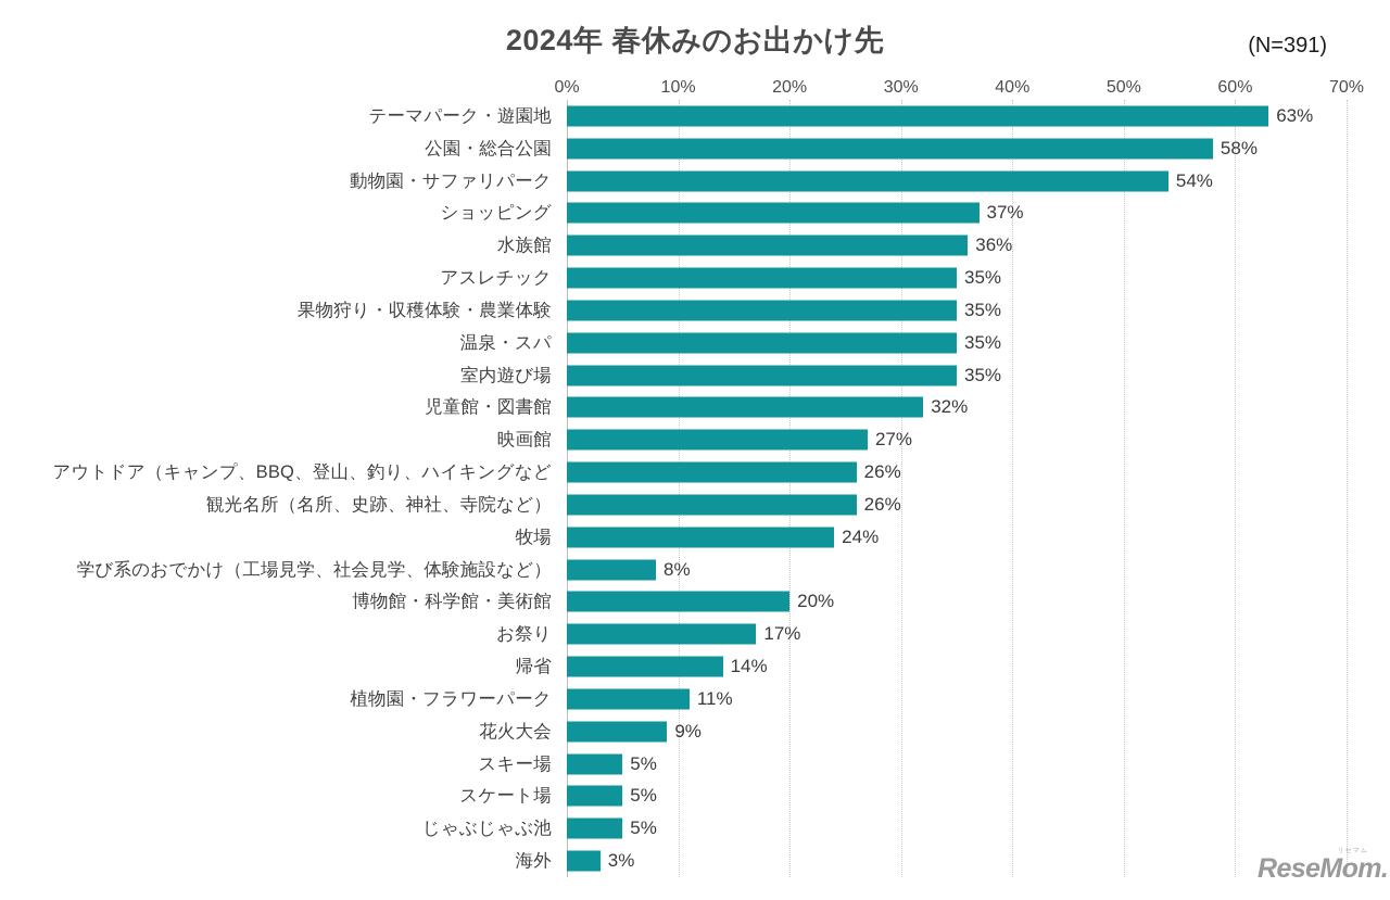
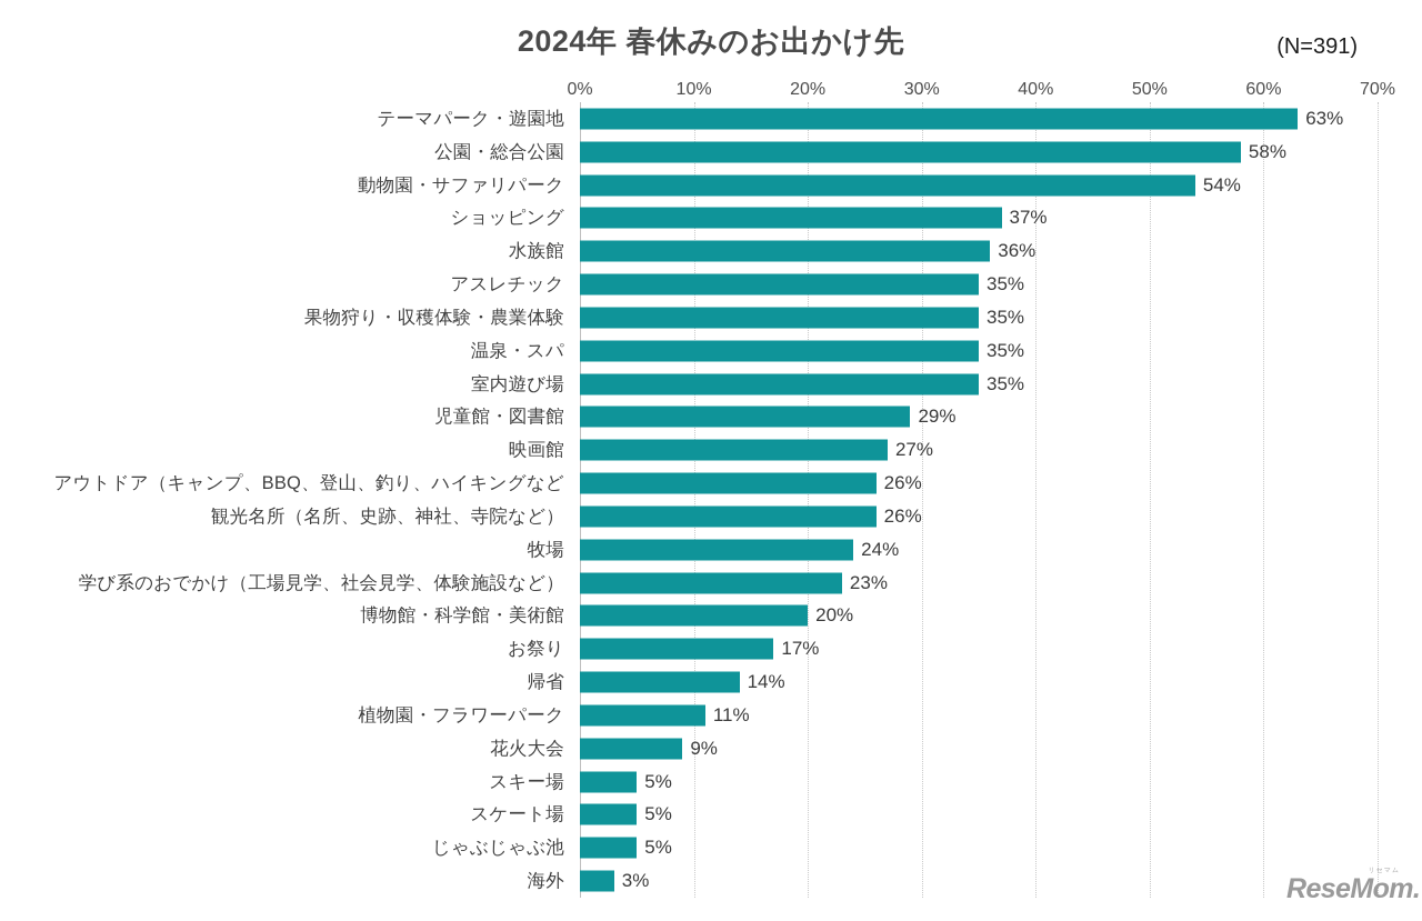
児童館・図書館: 32% -> 29%
学び系のおでかけ（工場見学、社会見学、体験施設など）: 8% -> 23%
